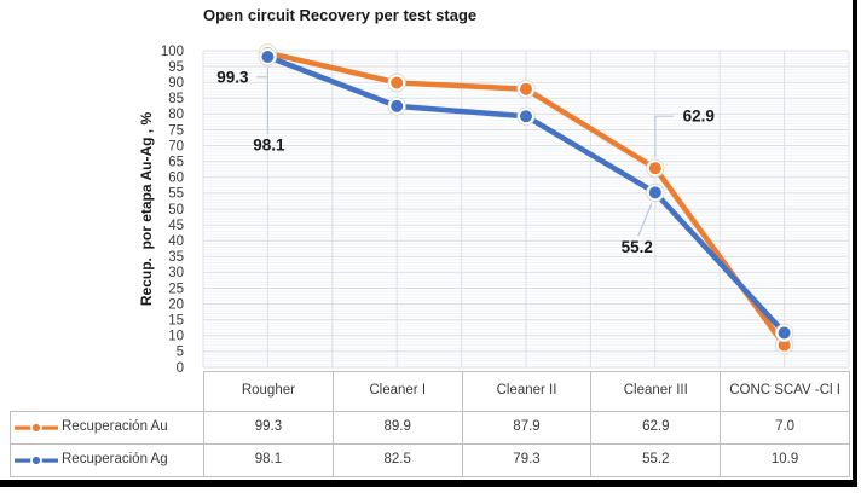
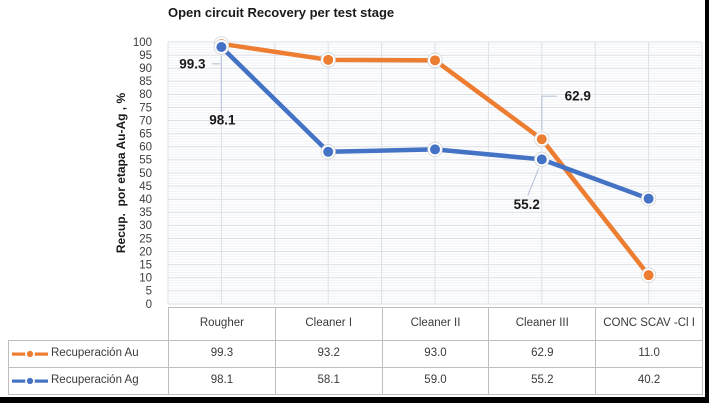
Recuperación Au/Cleaner I: 89.9 -> 93.2
Recuperación Ag/Cleaner I: 82.5 -> 58.1
Recuperación Au/Cleaner II: 87.9 -> 93.0
Recuperación Ag/Cleaner II: 79.3 -> 59.0
Recuperación Au/CONC SCAV -Cl I: 7.0 -> 11.0
Recuperación Ag/CONC SCAV -Cl I: 10.9 -> 40.2
